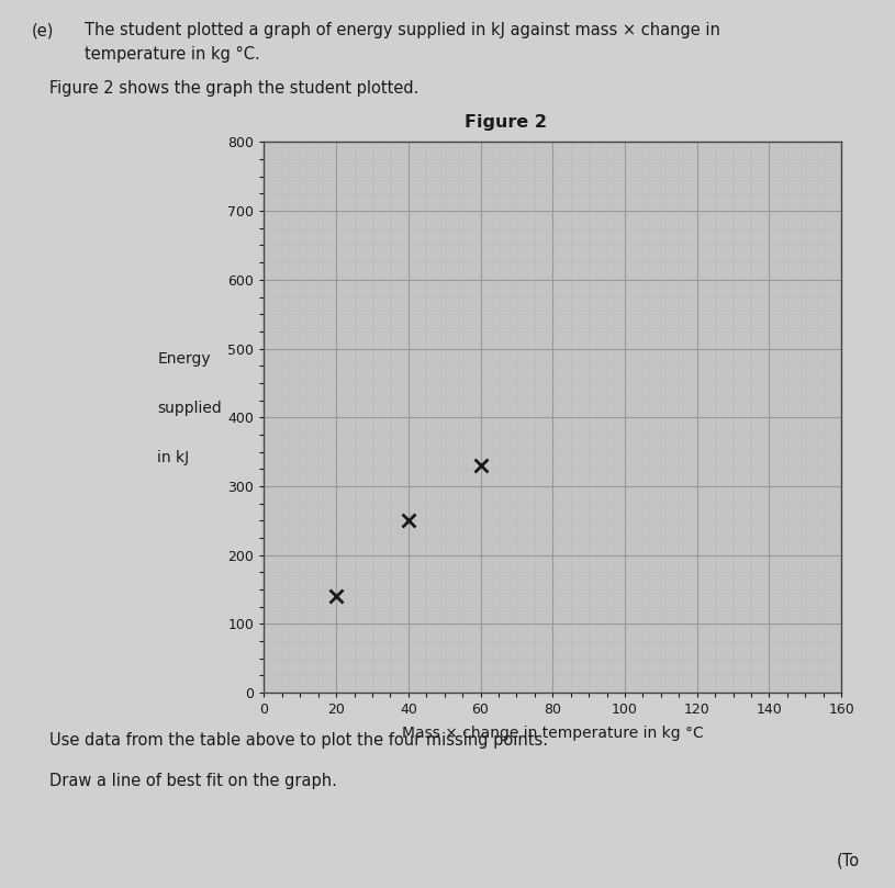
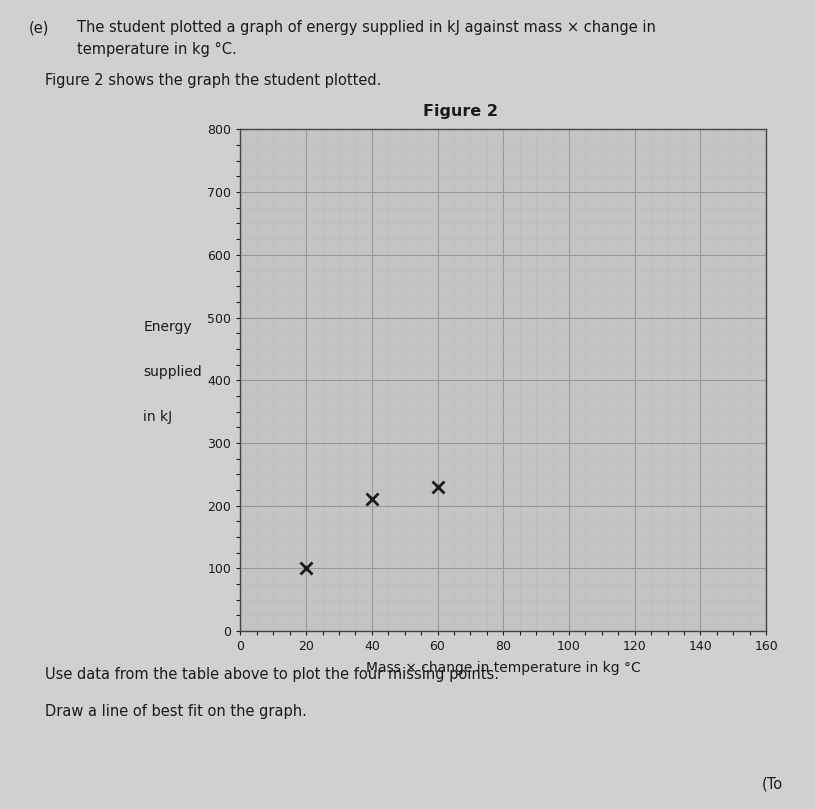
20: 140 -> 100
40: 250 -> 210
60: 330 -> 230
